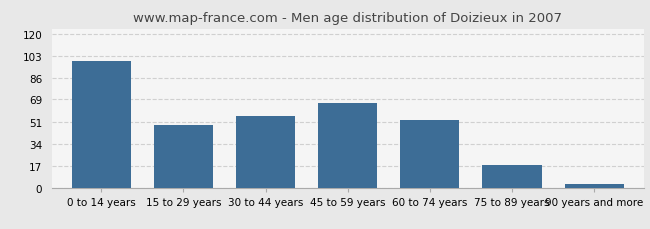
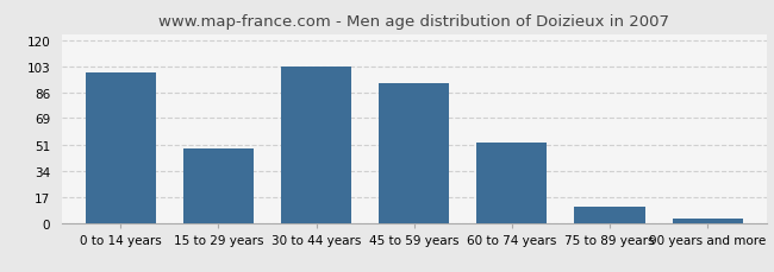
30 to 44 years: 56 -> 103
45 to 59 years: 66 -> 92
75 to 89 years: 18 -> 11
